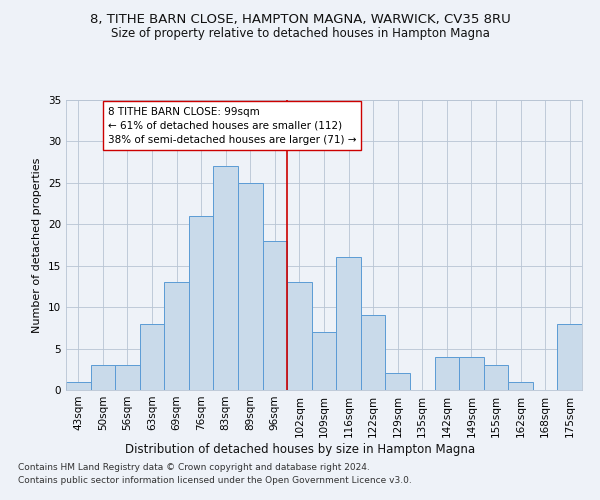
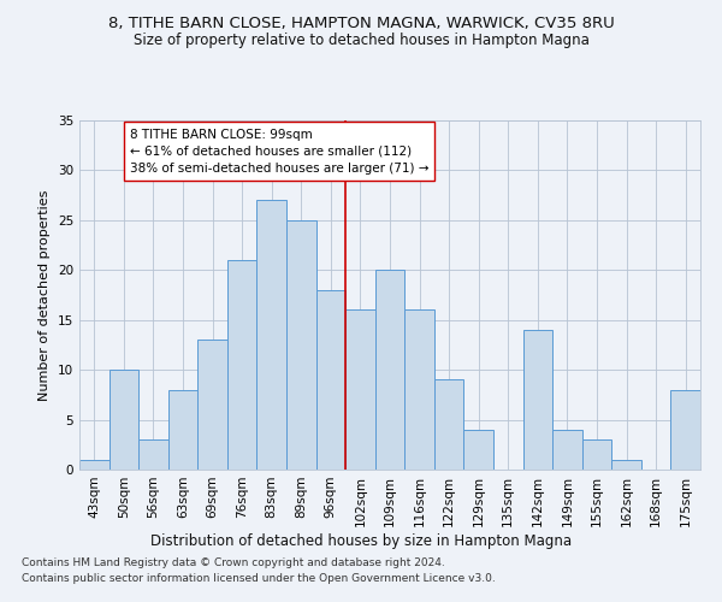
50sqm: 3 -> 10
102sqm: 13 -> 16
109sqm: 7 -> 20
129sqm: 2 -> 4
142sqm: 4 -> 14
